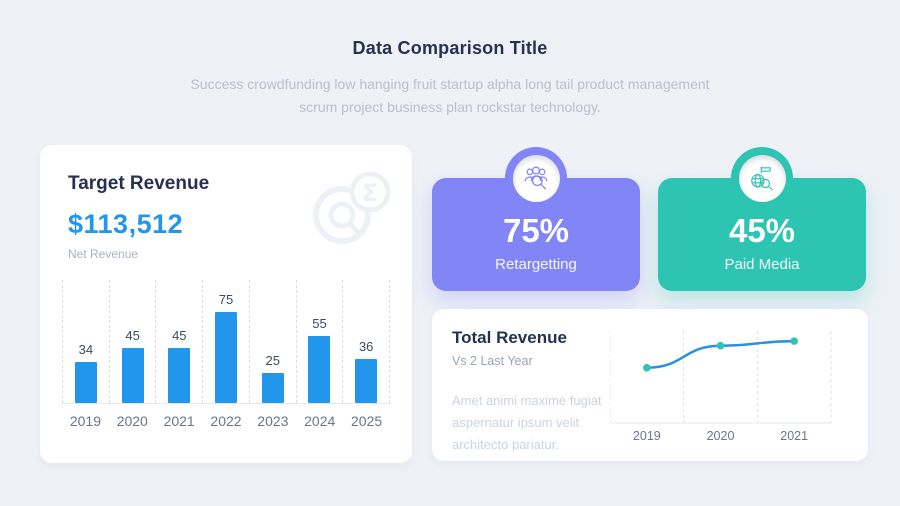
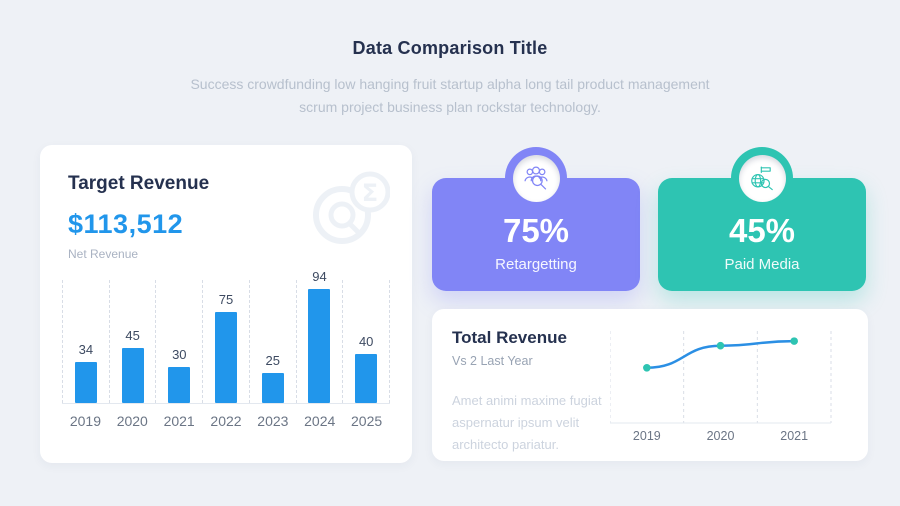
Target Revenue/2021: 45 -> 30
Target Revenue/2024: 55 -> 94
Target Revenue/2025: 36 -> 40
